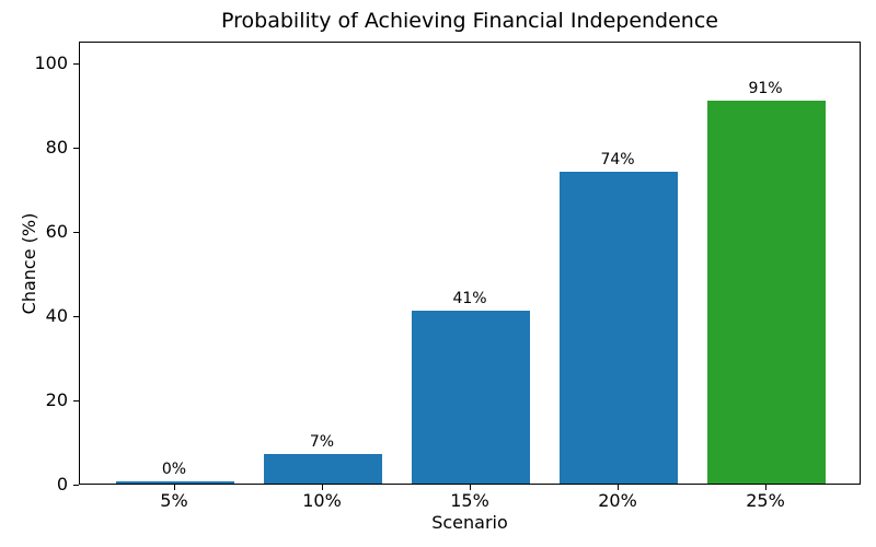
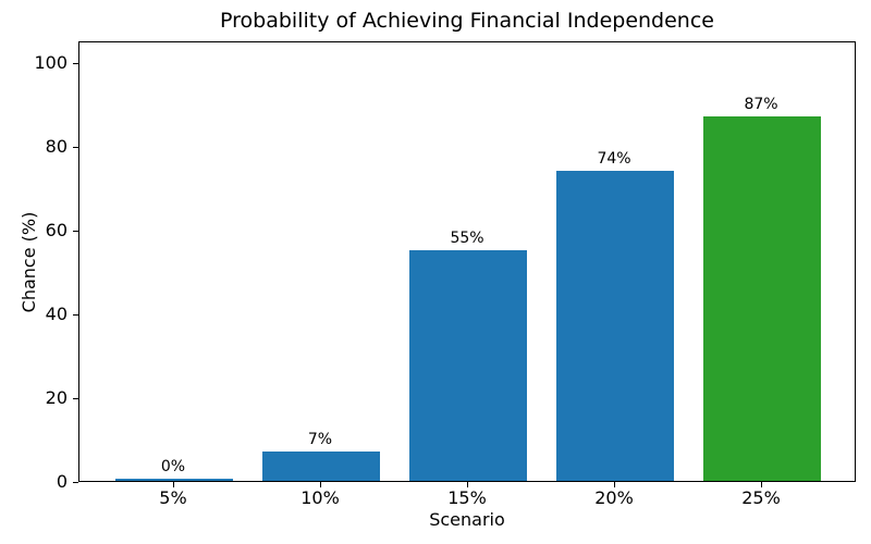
15%: 41% -> 55%
25%: 91% -> 87%
